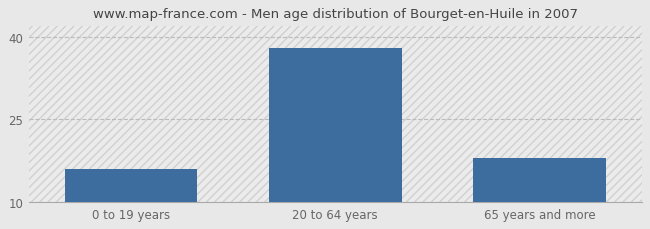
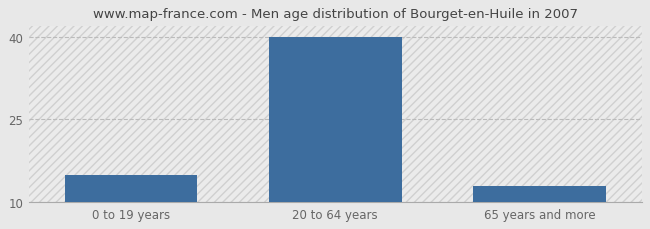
0 to 19 years: 16 -> 15
20 to 64 years: 38 -> 40
65 years and more: 18 -> 13
